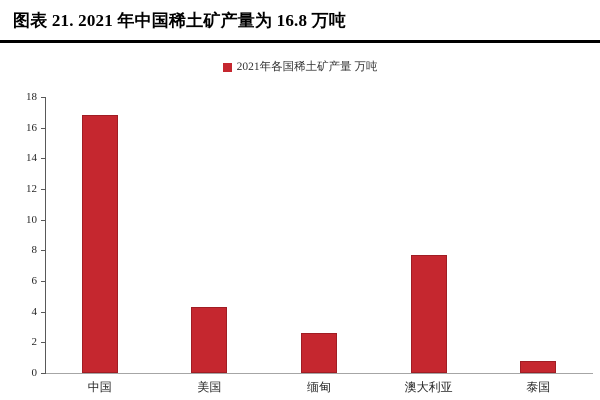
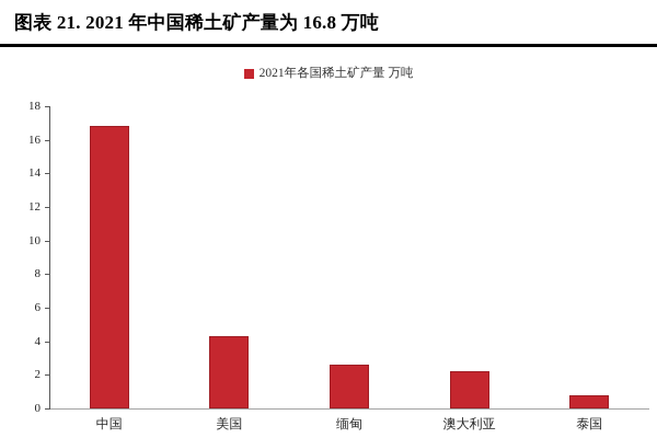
澳大利亚: 7.7 -> 2.2
